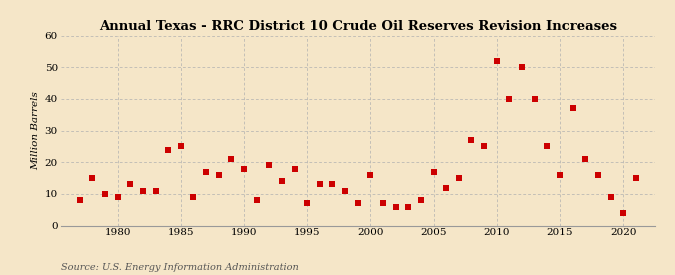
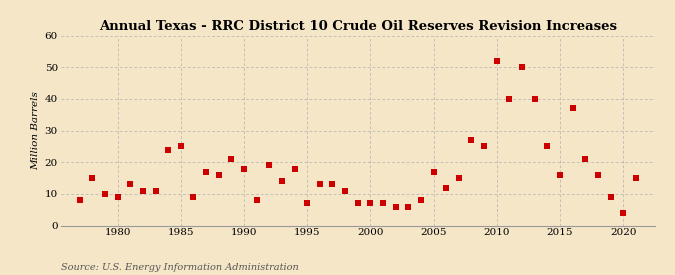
2000: 16 -> 7
